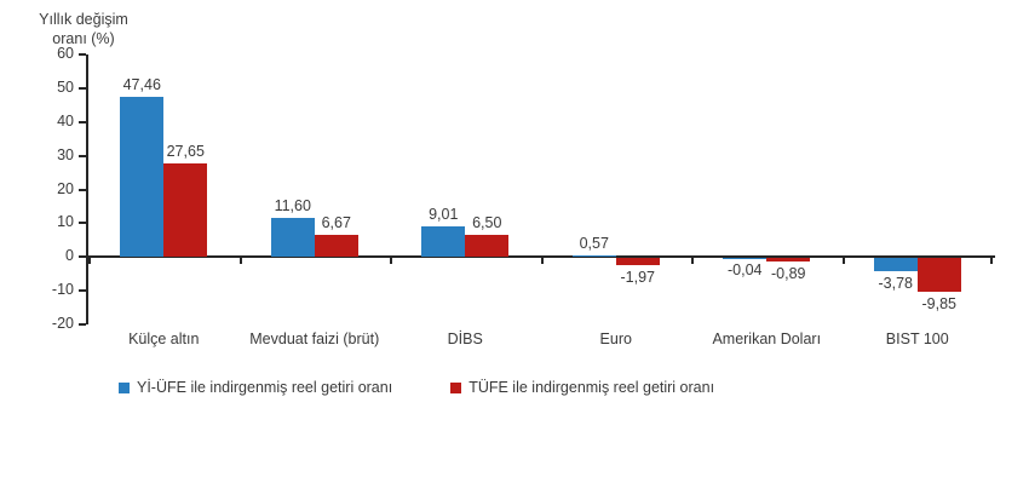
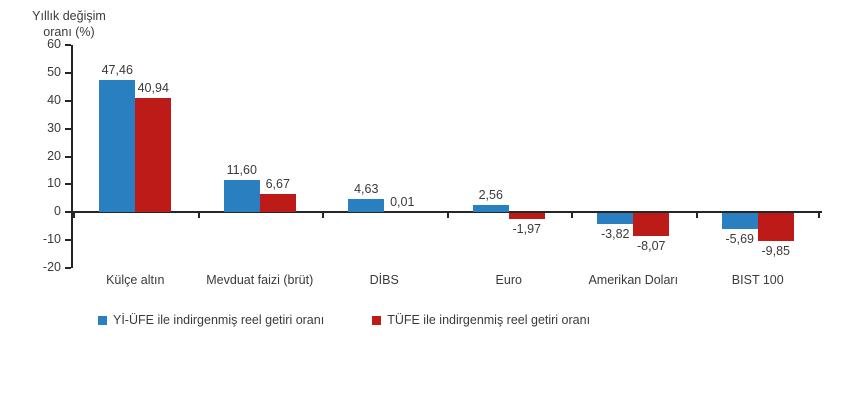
TÜFE ile indirgenmiş reel getiri oranı/Külçe altın: 27,65 -> 40,94
Yİ-ÜFE ile indirgenmiş reel getiri oranı/DİBS: 9,01 -> 4,63
TÜFE ile indirgenmiş reel getiri oranı/DİBS: 6,50 -> 0,01
Yİ-ÜFE ile indirgenmiş reel getiri oranı/Euro: 0,57 -> 2,56
Yİ-ÜFE ile indirgenmiş reel getiri oranı/Amerikan Doları: -0,04 -> -3,82
TÜFE ile indirgenmiş reel getiri oranı/Amerikan Doları: -0,89 -> -8,07
Yİ-ÜFE ile indirgenmiş reel getiri oranı/BIST 100: -3,78 -> -5,69
